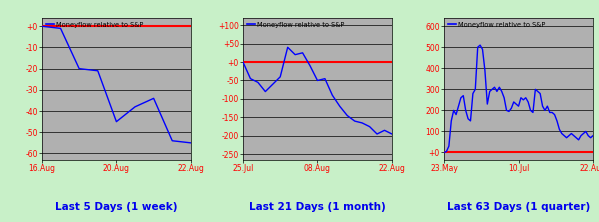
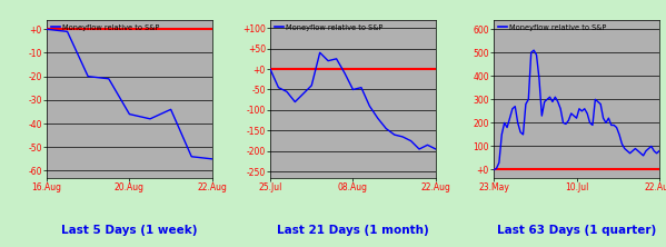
20.Aug: -45 -> -36
